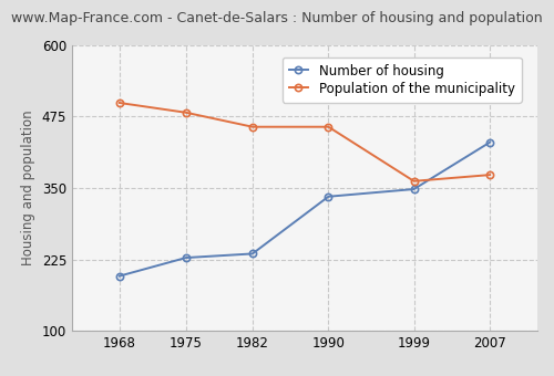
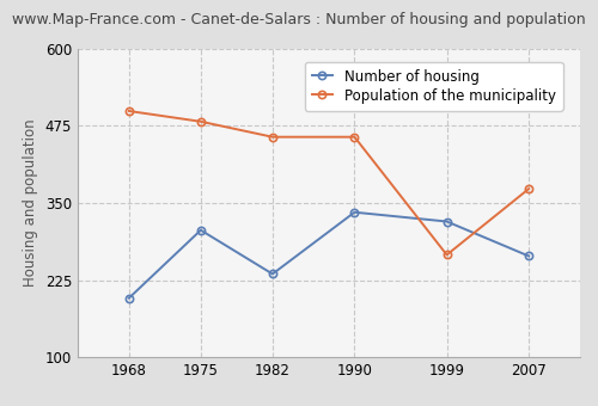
Number of housing/1975: 228 -> 306
Number of housing/1999: 348 -> 320
Population of the municipality/1999: 362 -> 266
Number of housing/2007: 430 -> 264
